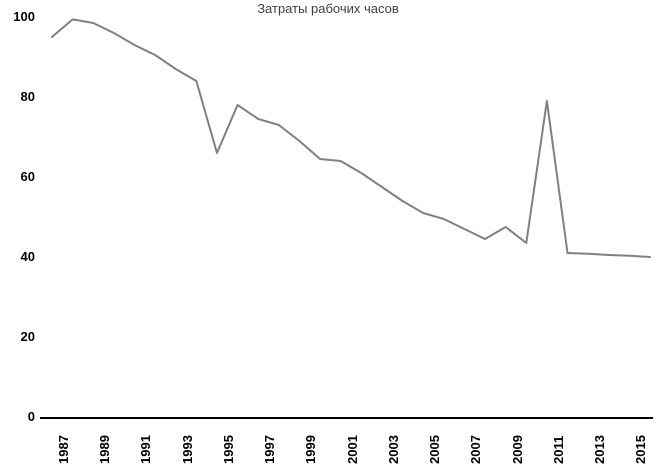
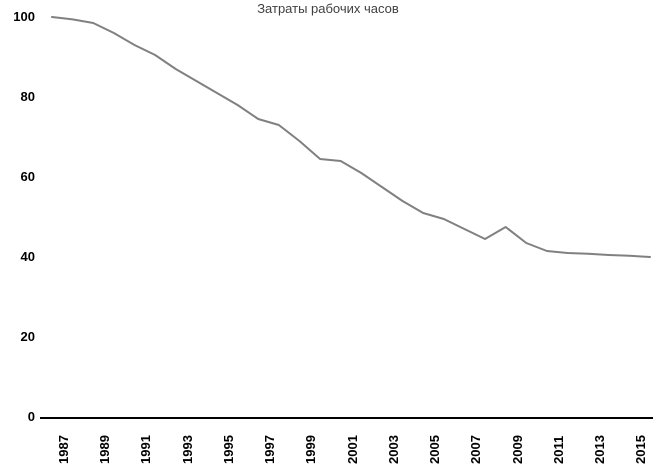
1987: 95 -> 100
1995: 66 -> 81
2011: 79 -> 42
